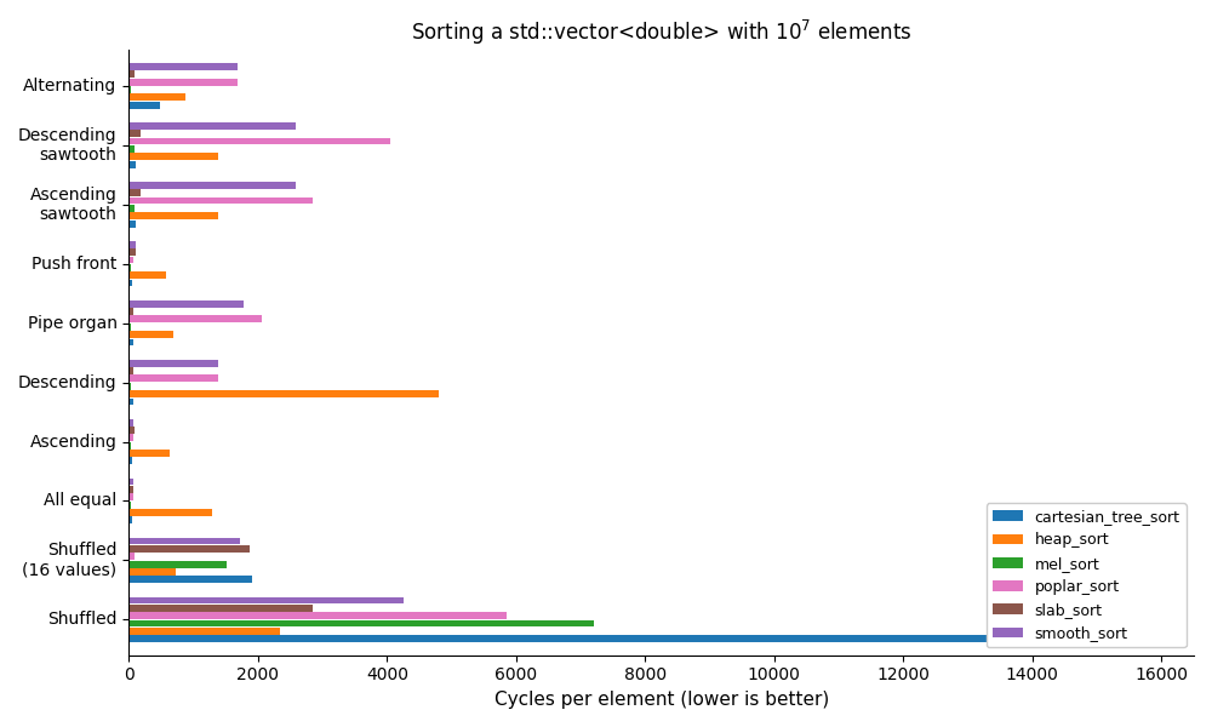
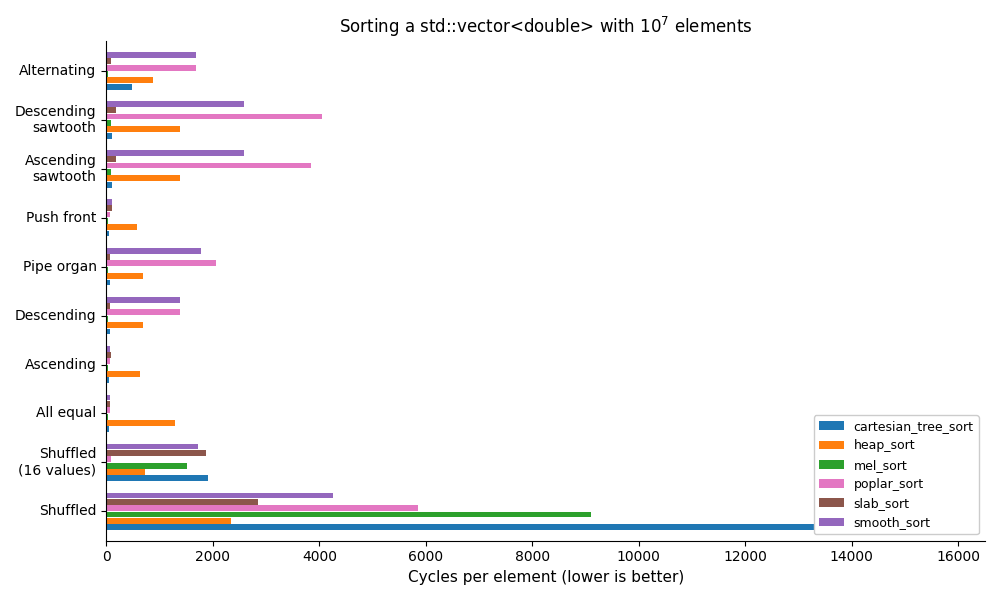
poplar_sort/Ascending sawtooth: 2840 -> 3850
heap_sort/Descending: 4800 -> 680
mel_sort/Shuffled: 7200 -> 9100
